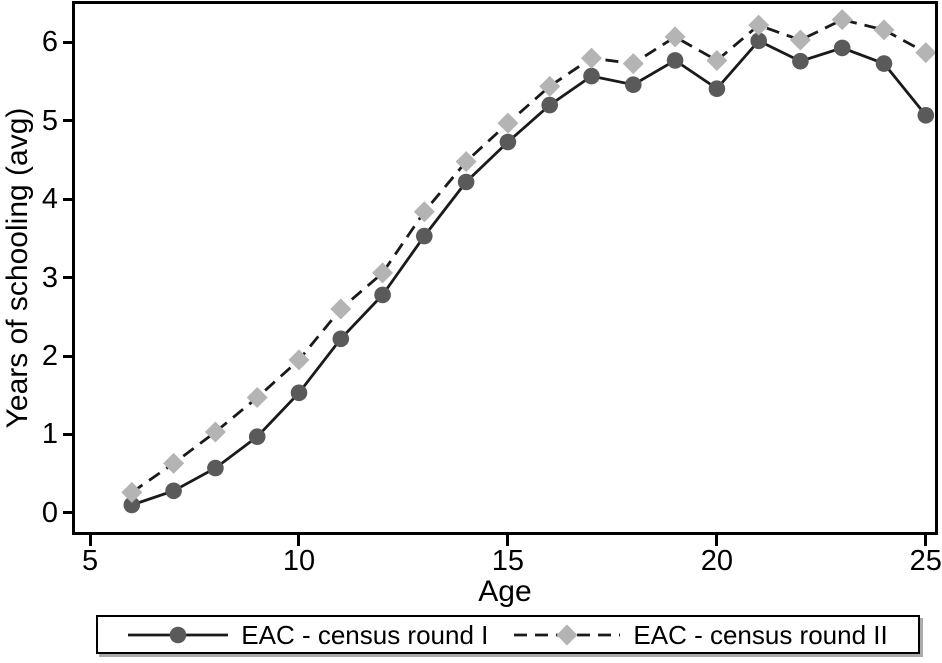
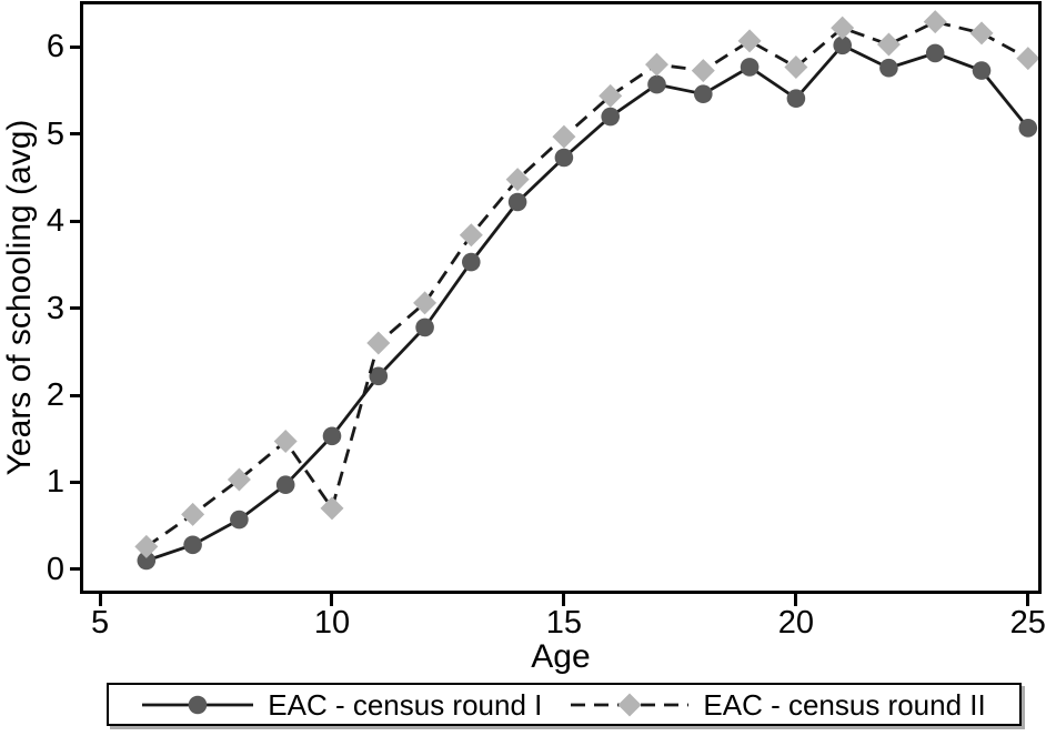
EAC - census round II/10: 1.9 -> 0.7
